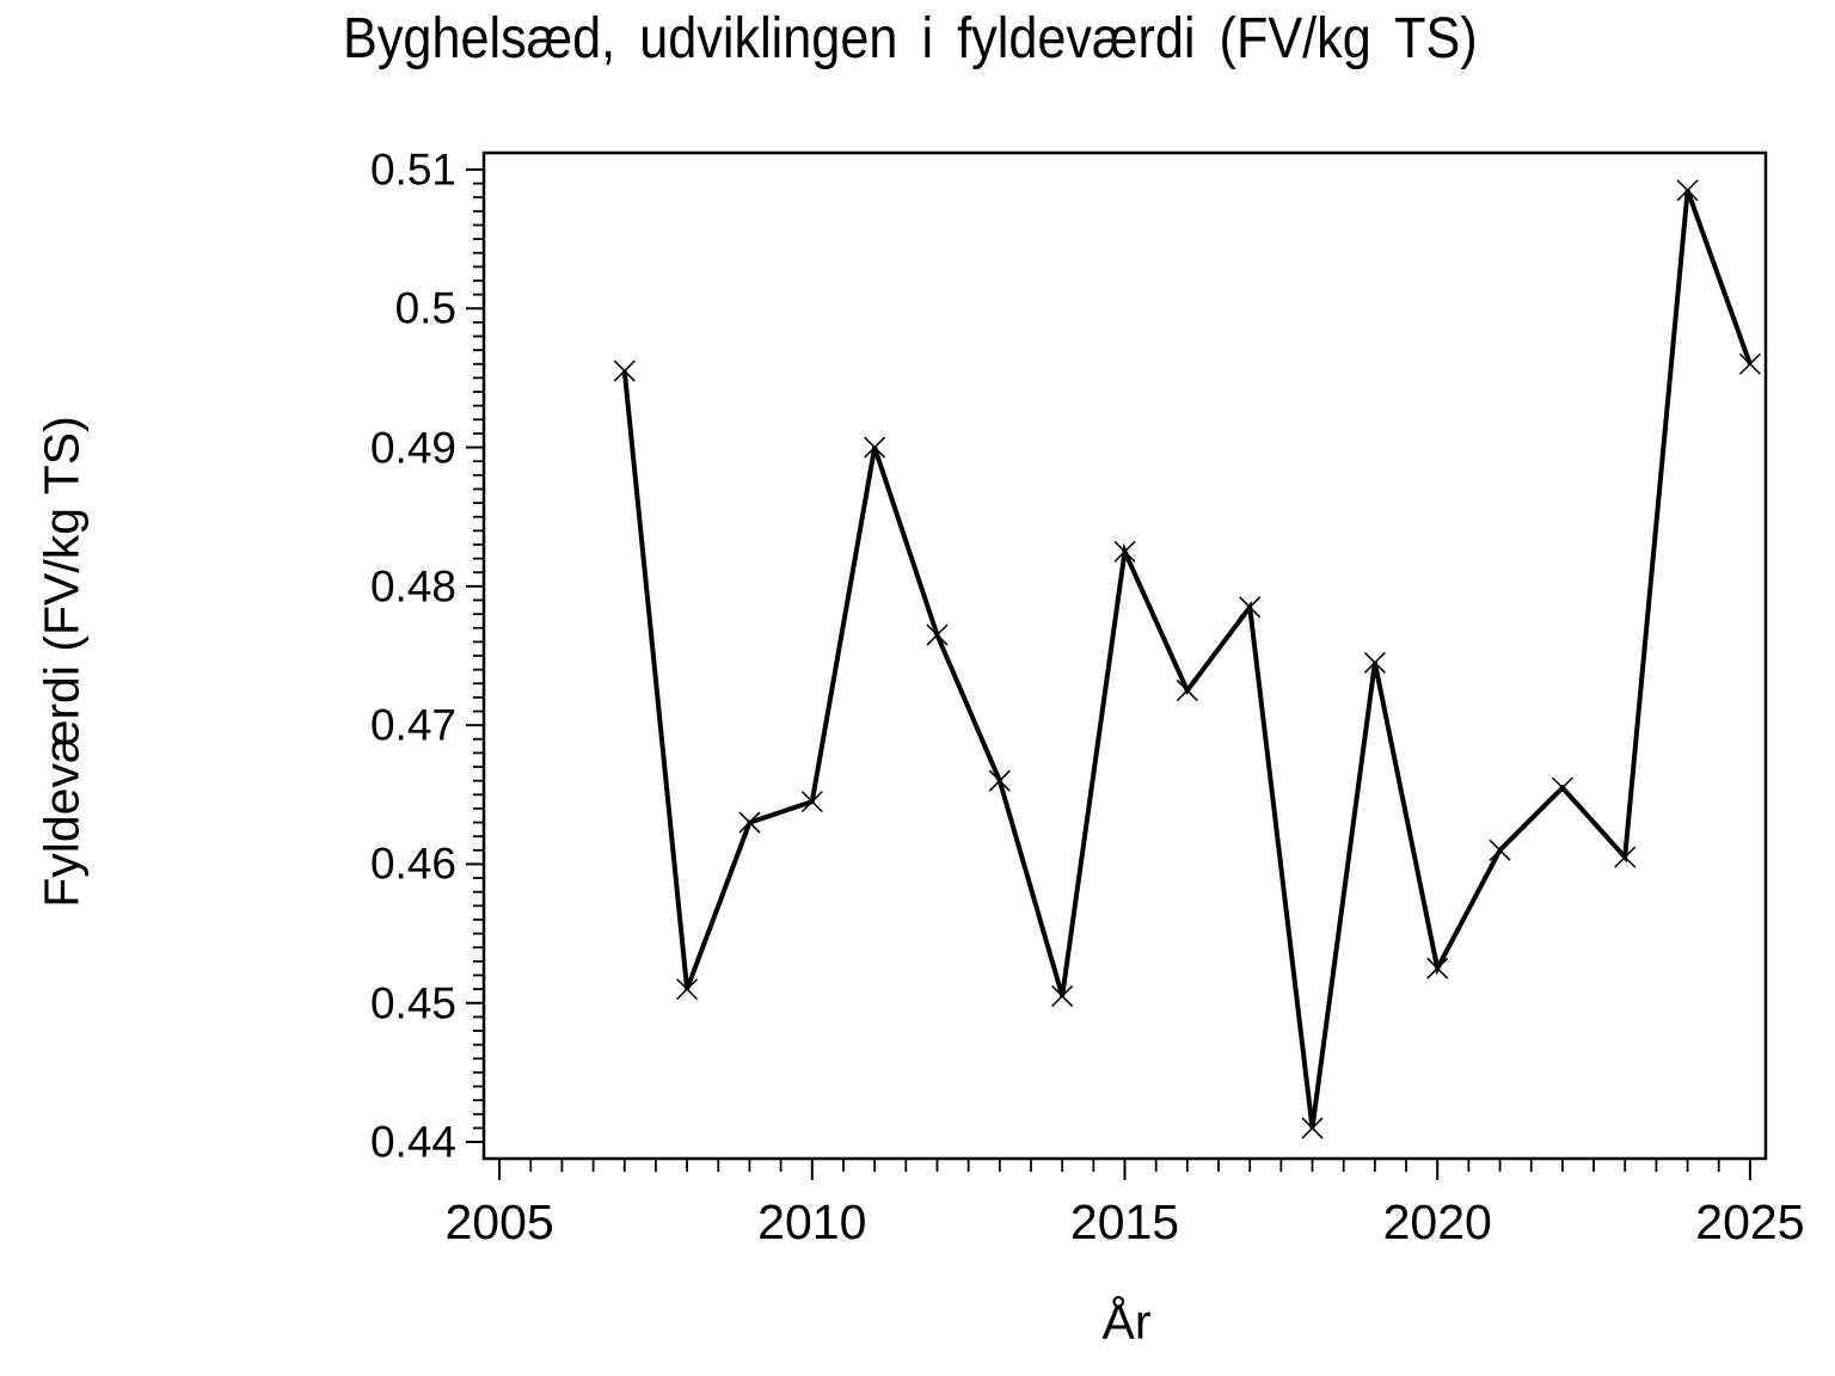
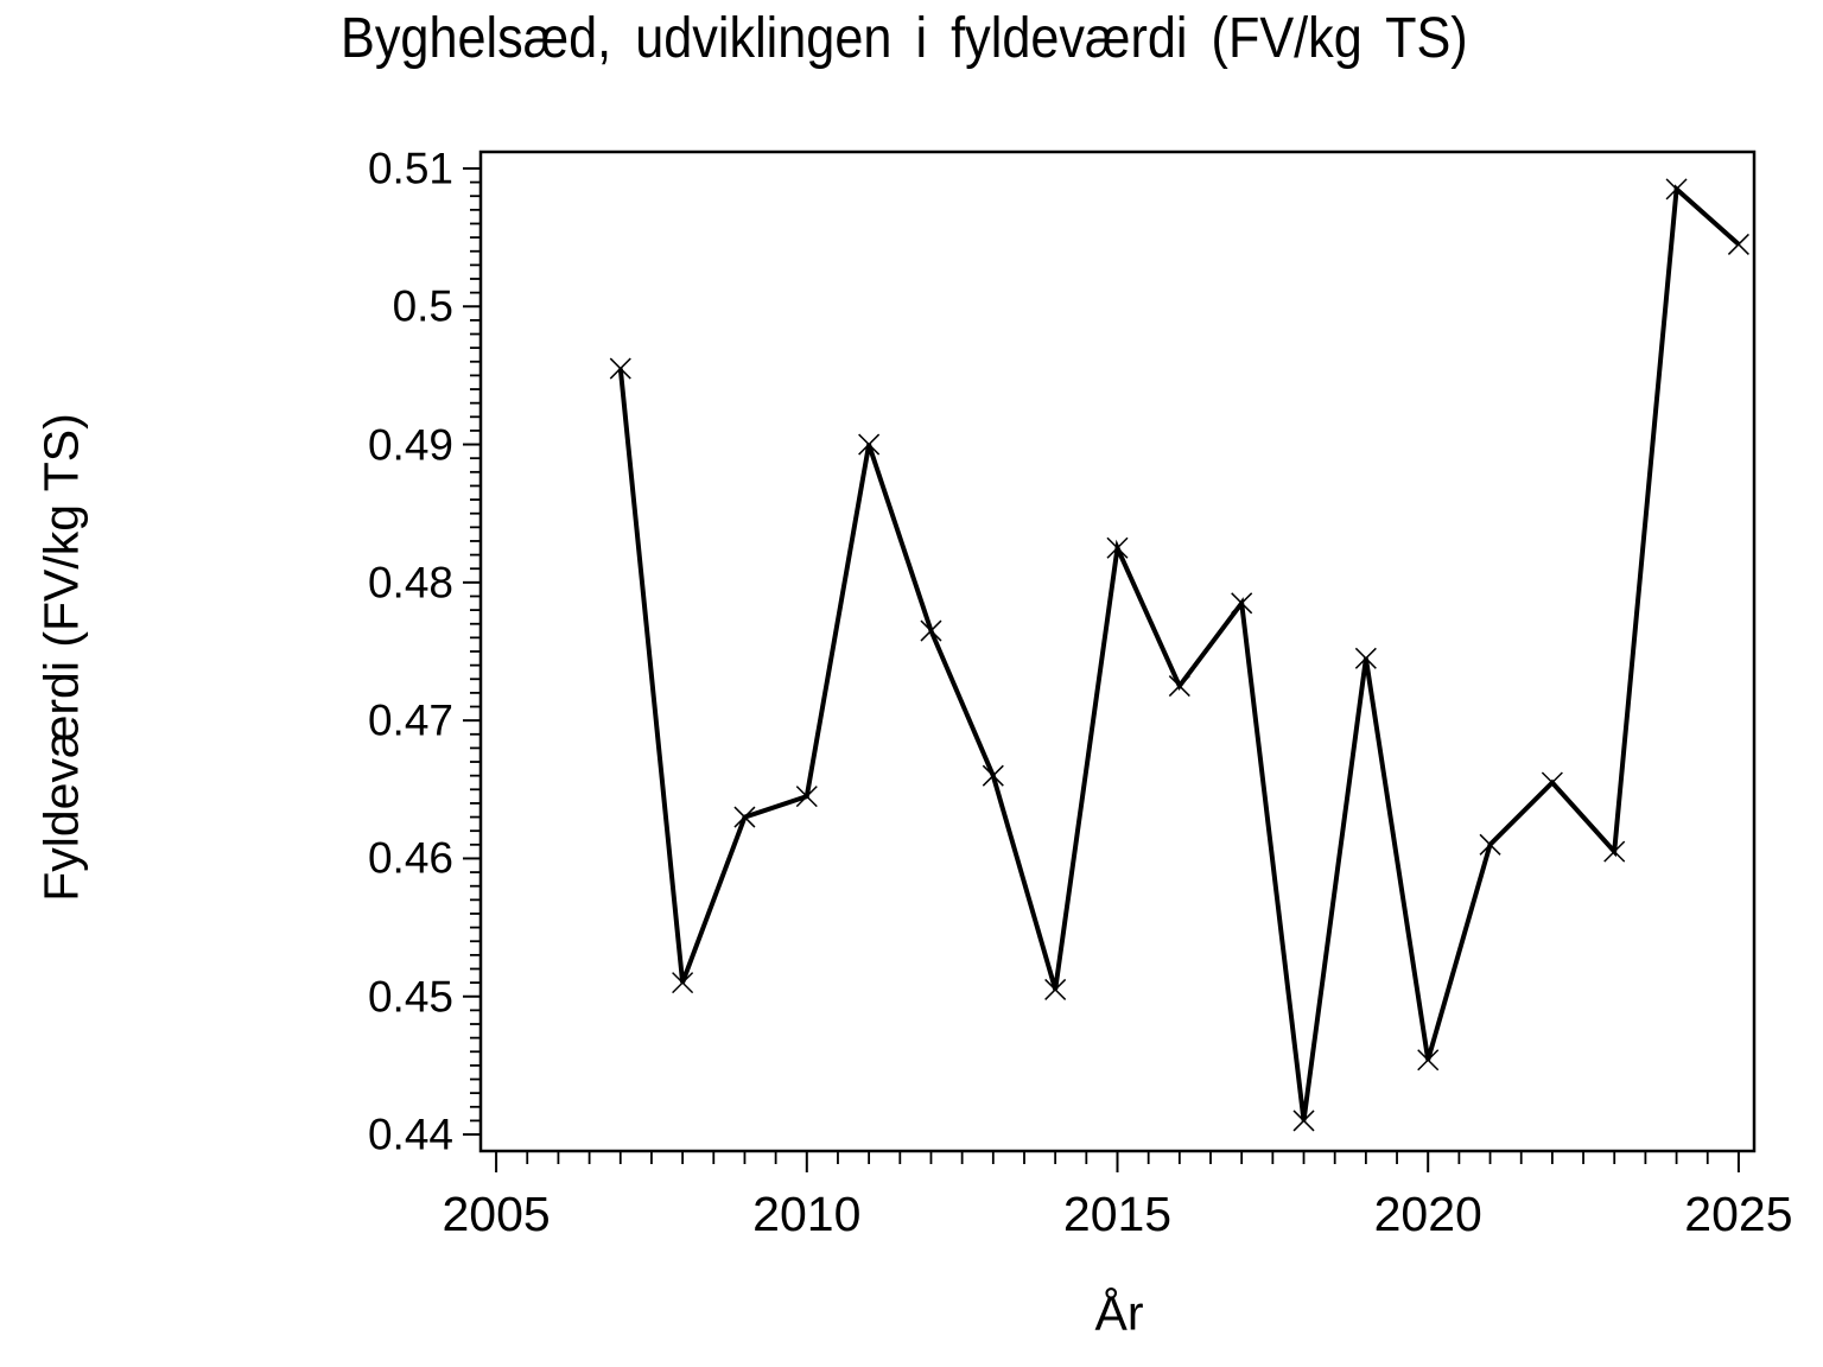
2020: 0.4525 -> 0.4454
2025: 0.4960 -> 0.5045
